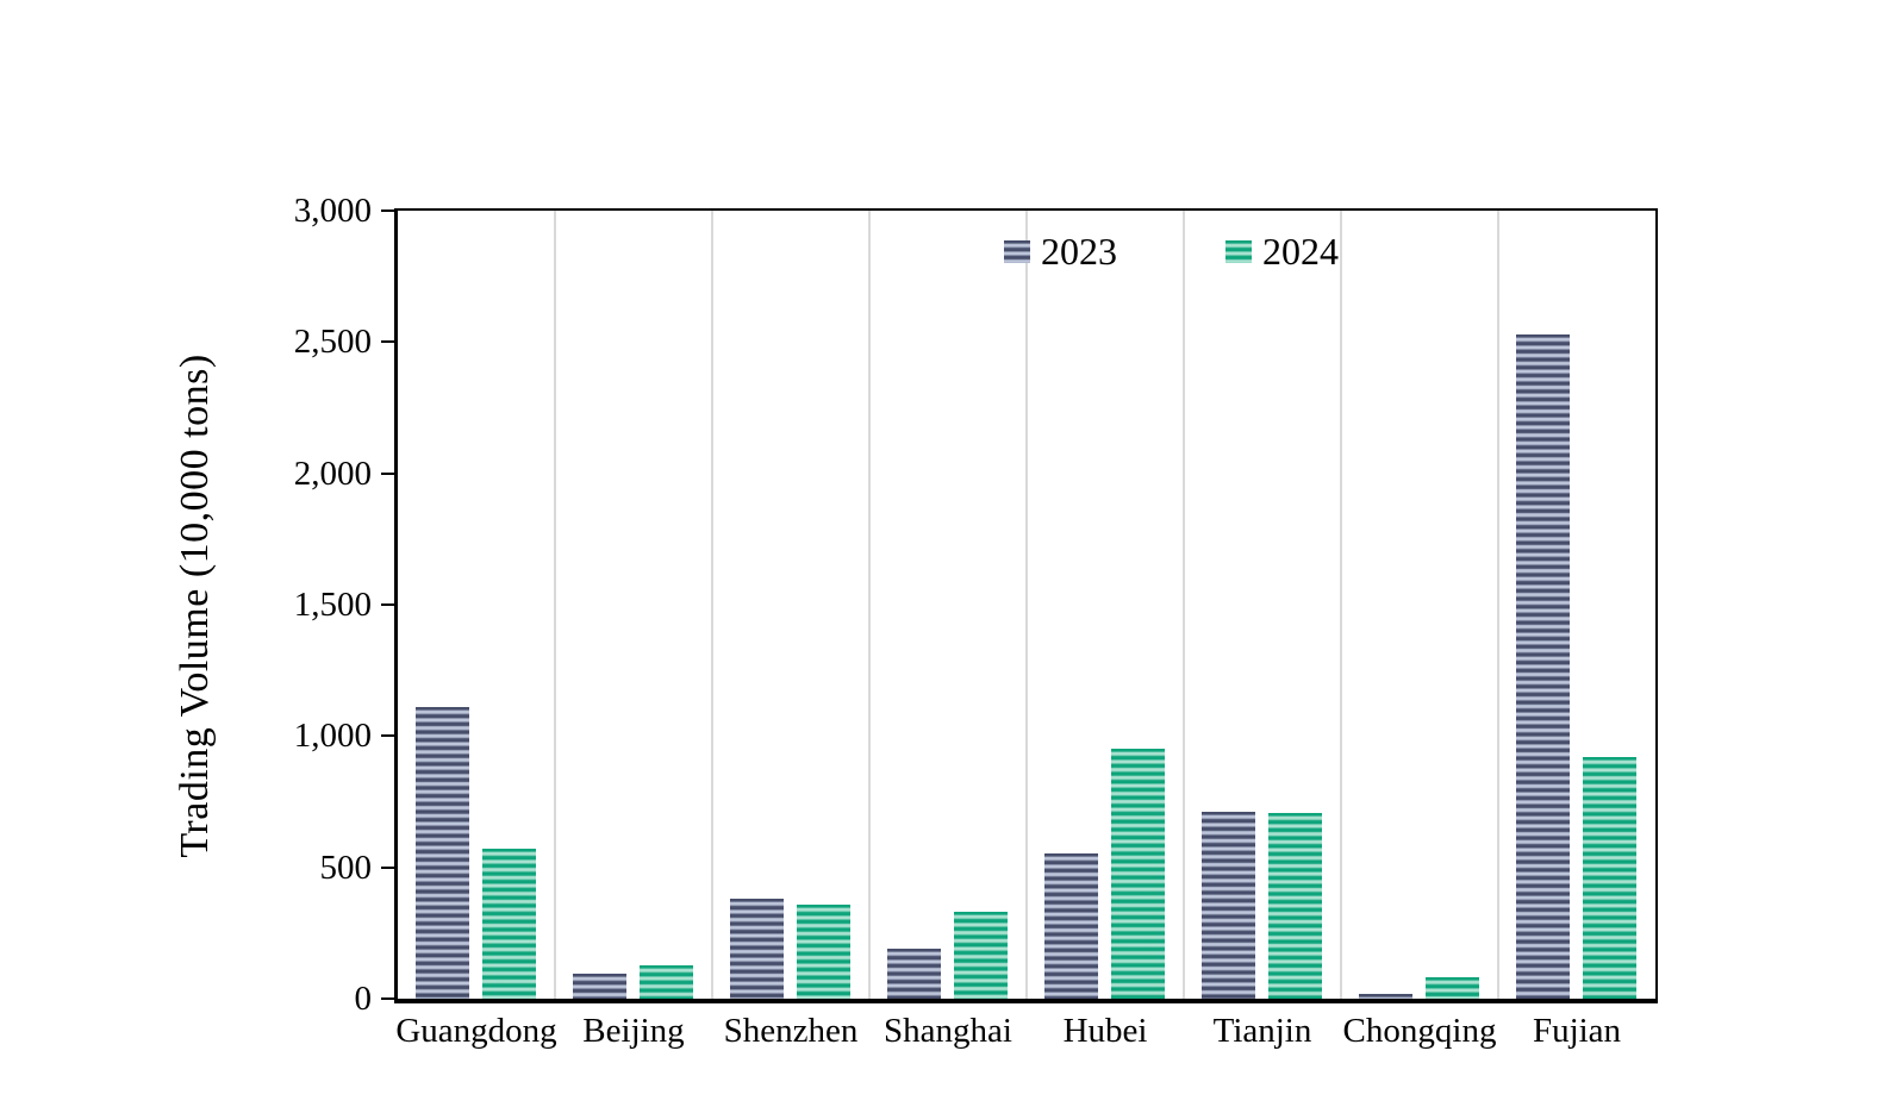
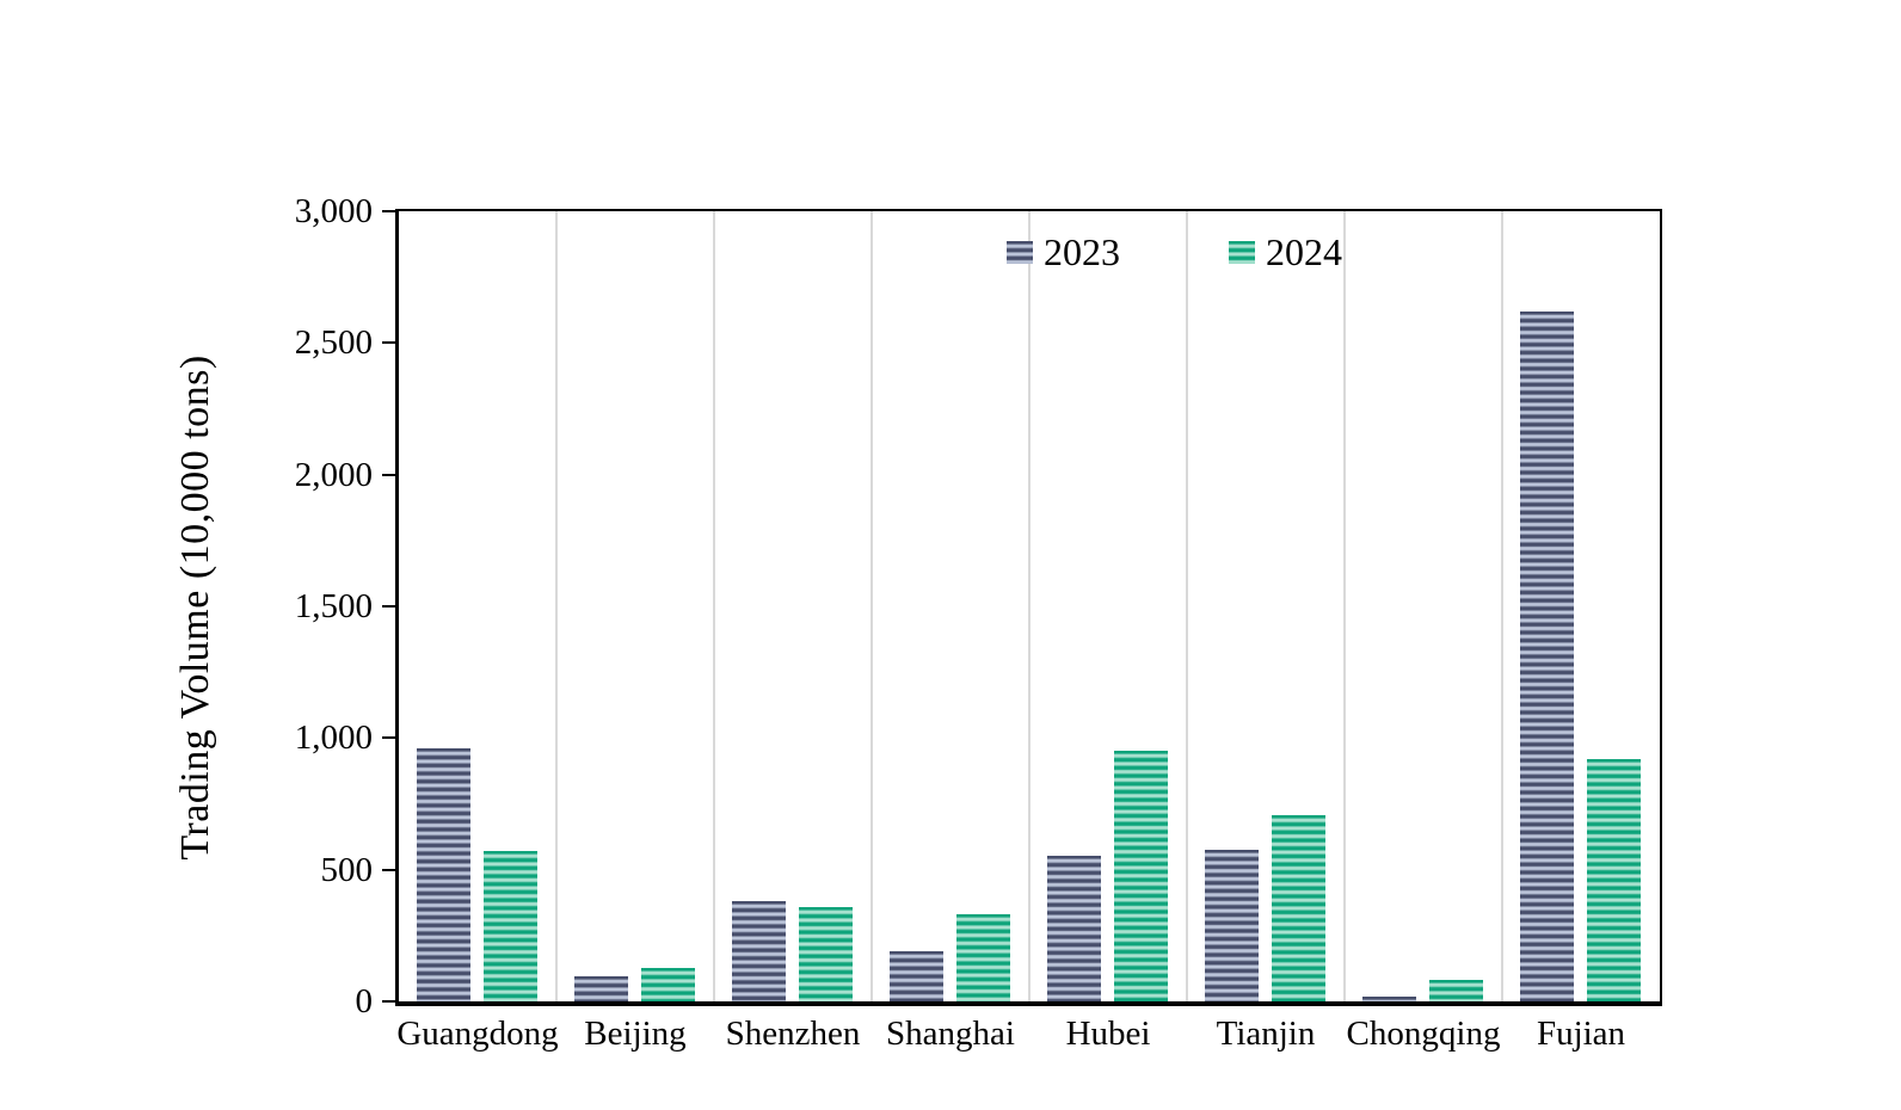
2023/Guangdong: 1110 -> 960
2023/Tianjin: 710 -> 580
2023/Fujian: 2530 -> 2620
